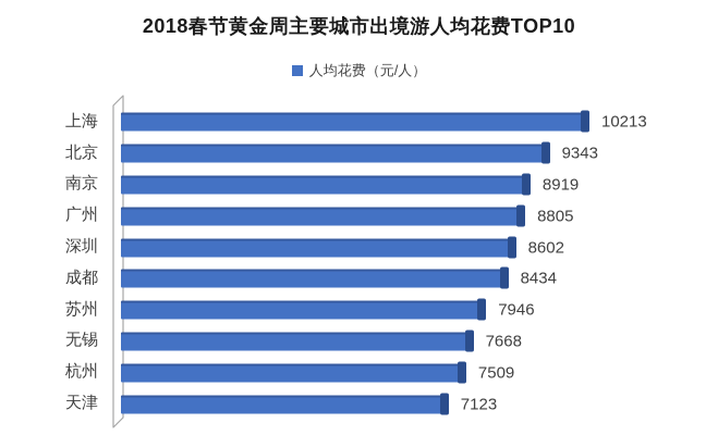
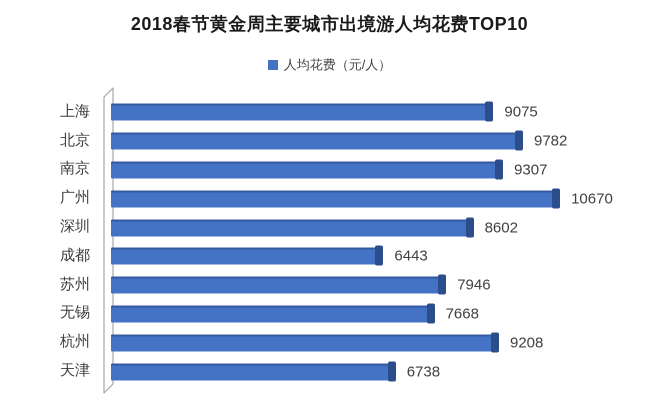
上海: 10213 -> 9075
北京: 9343 -> 9782
南京: 8919 -> 9307
广州: 8805 -> 10670
成都: 8434 -> 6443
杭州: 7509 -> 9208
天津: 7123 -> 6738
